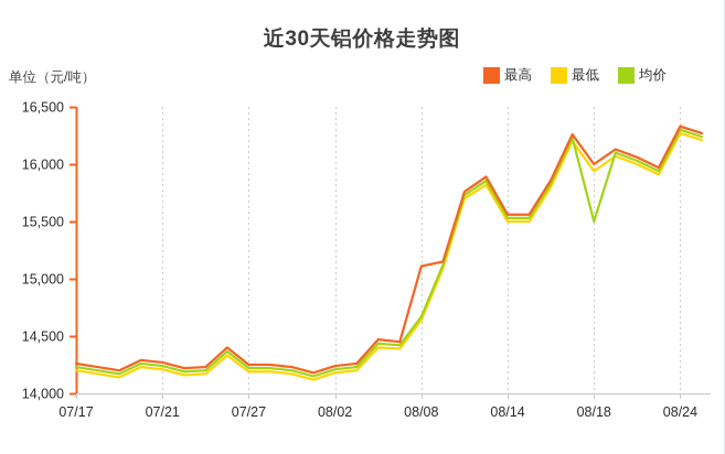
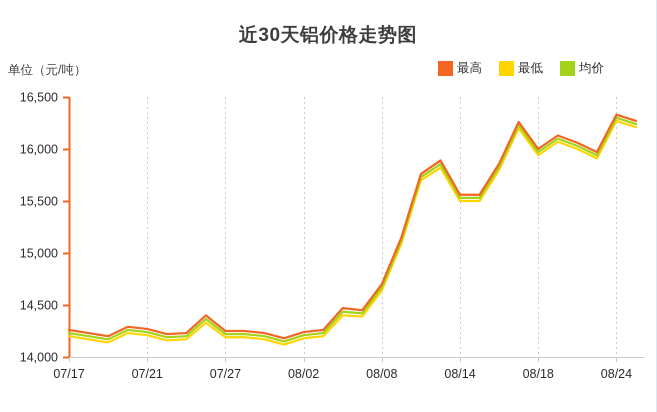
最高/08/08: 15110 -> 14700
均价/08/18: 15500 -> 15970
